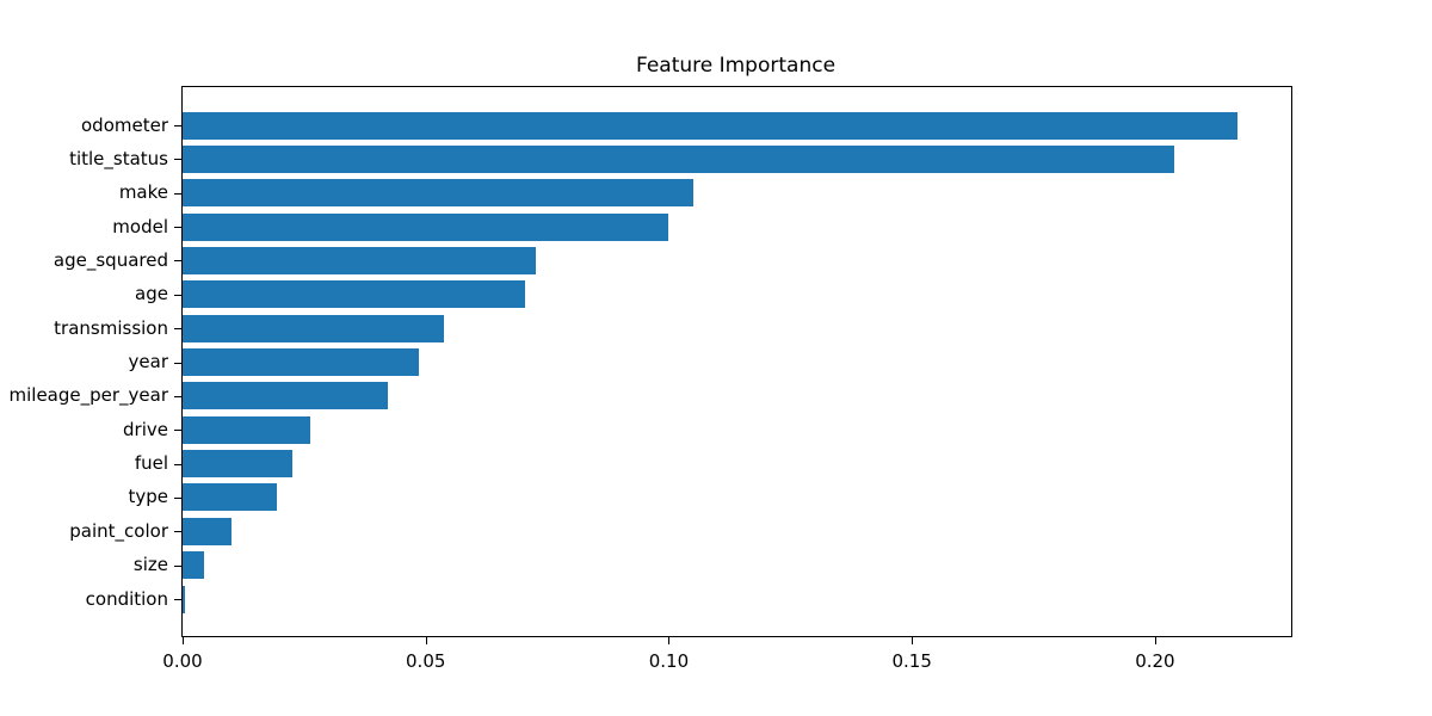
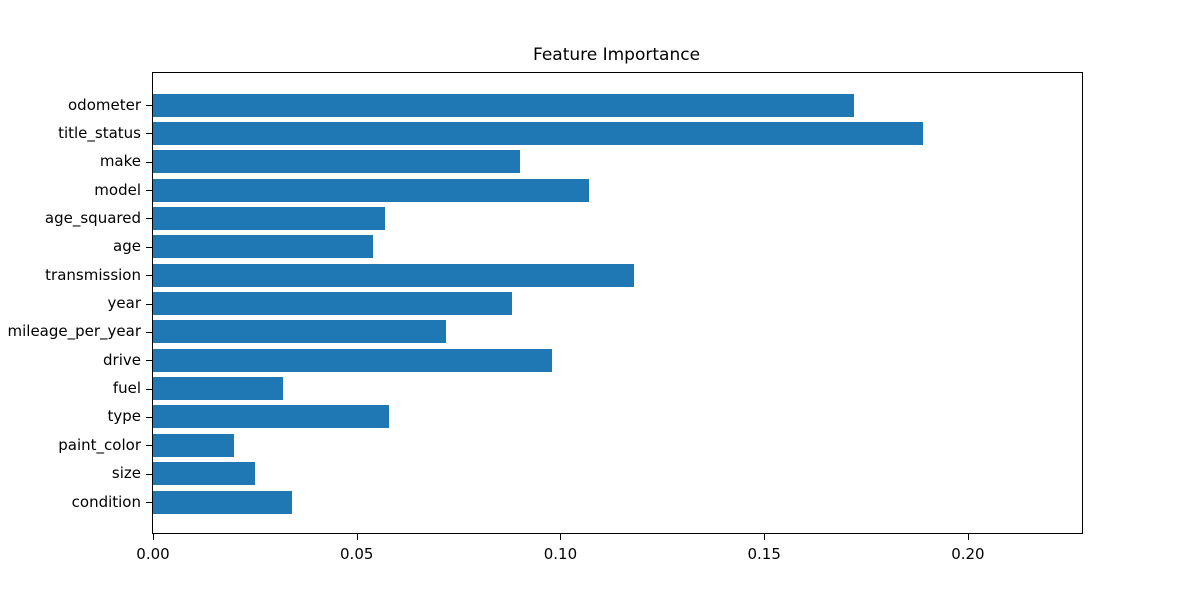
odometer: 0.217 -> 0.172
title_status: 0.204 -> 0.189
make: 0.105 -> 0.090
model: 0.100 -> 0.107
age_squared: 0.073 -> 0.057
age: 0.070 -> 0.054
transmission: 0.054 -> 0.118
year: 0.049 -> 0.088
mileage_per_year: 0.042 -> 0.072
drive: 0.026 -> 0.098
fuel: 0.022 -> 0.032
type: 0.019 -> 0.058
paint_color: 0.010 -> 0.020
size: 0.004 -> 0.025
condition: 0.001 -> 0.034
